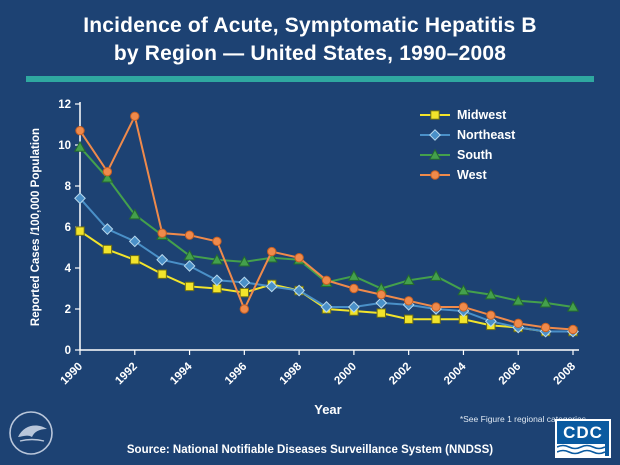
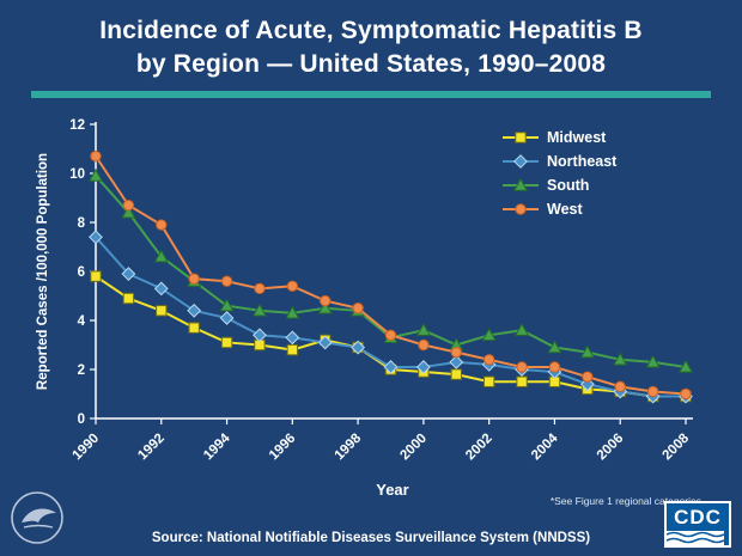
West/1992: 11.4 -> 7.9
West/1996: 2.0 -> 5.4
